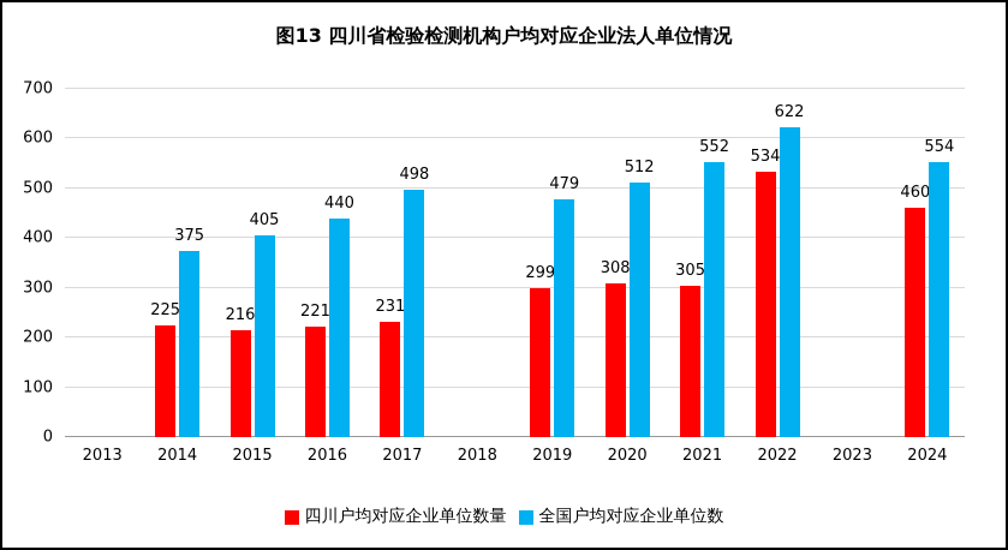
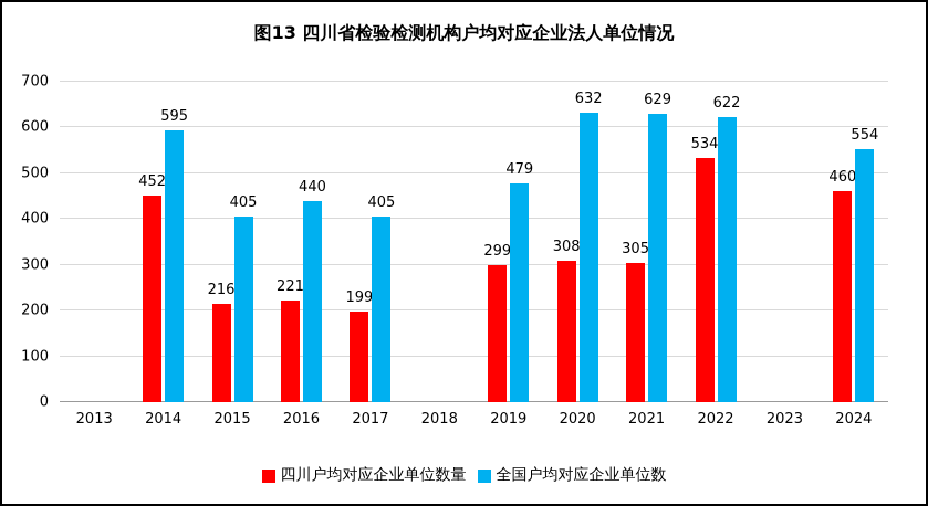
四川户均对应企业单位数量/2014: 225 -> 452
全国户均对应企业单位数/2014: 375 -> 595
四川户均对应企业单位数量/2017: 231 -> 199
全国户均对应企业单位数/2017: 498 -> 405
全国户均对应企业单位数/2020: 512 -> 632
全国户均对应企业单位数/2021: 552 -> 629
